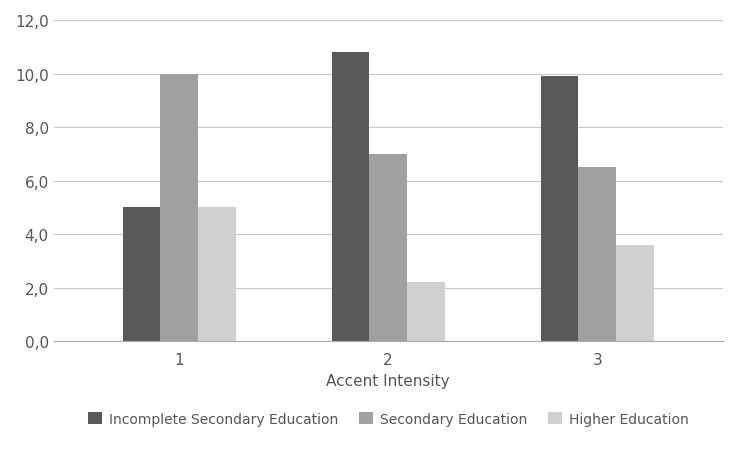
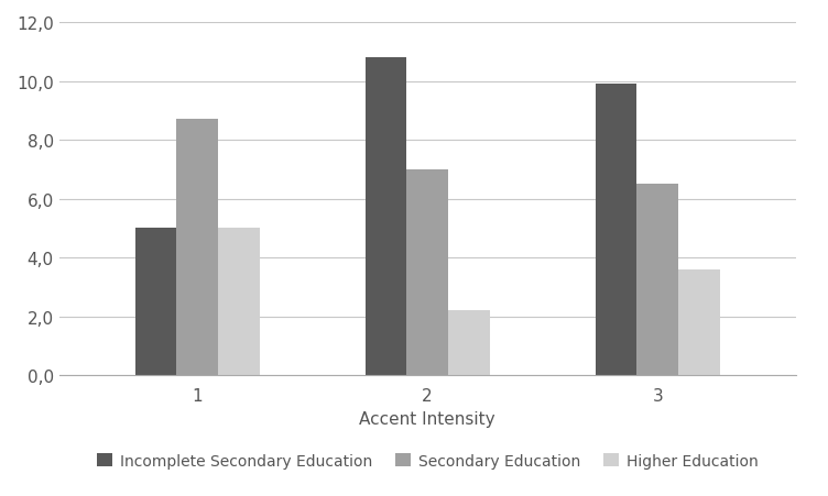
Secondary Education/1: 10,0 -> 8,7
